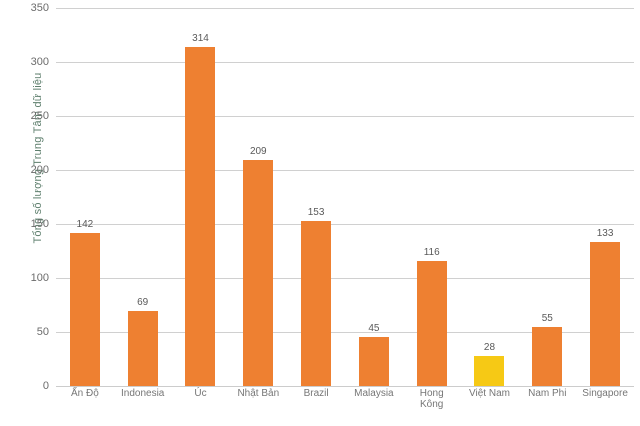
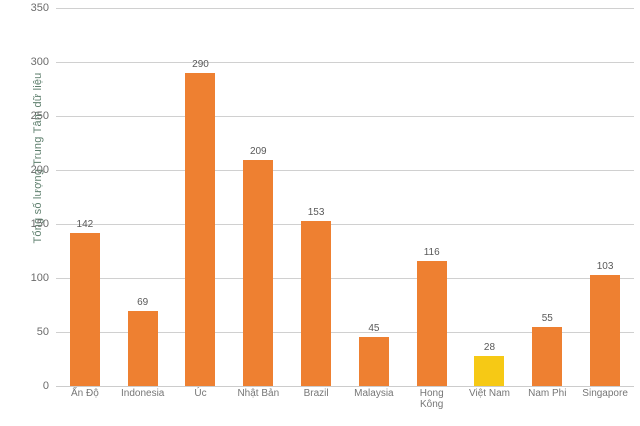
Úc: 314 -> 290
Singapore: 133 -> 103
